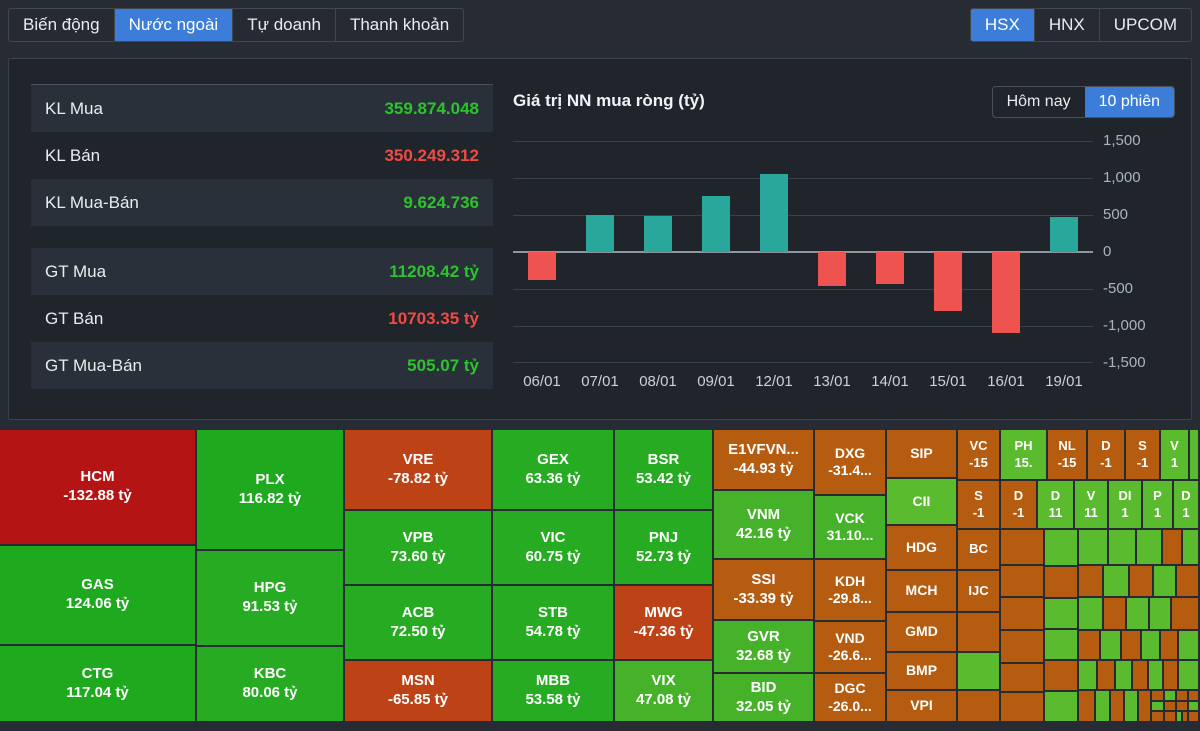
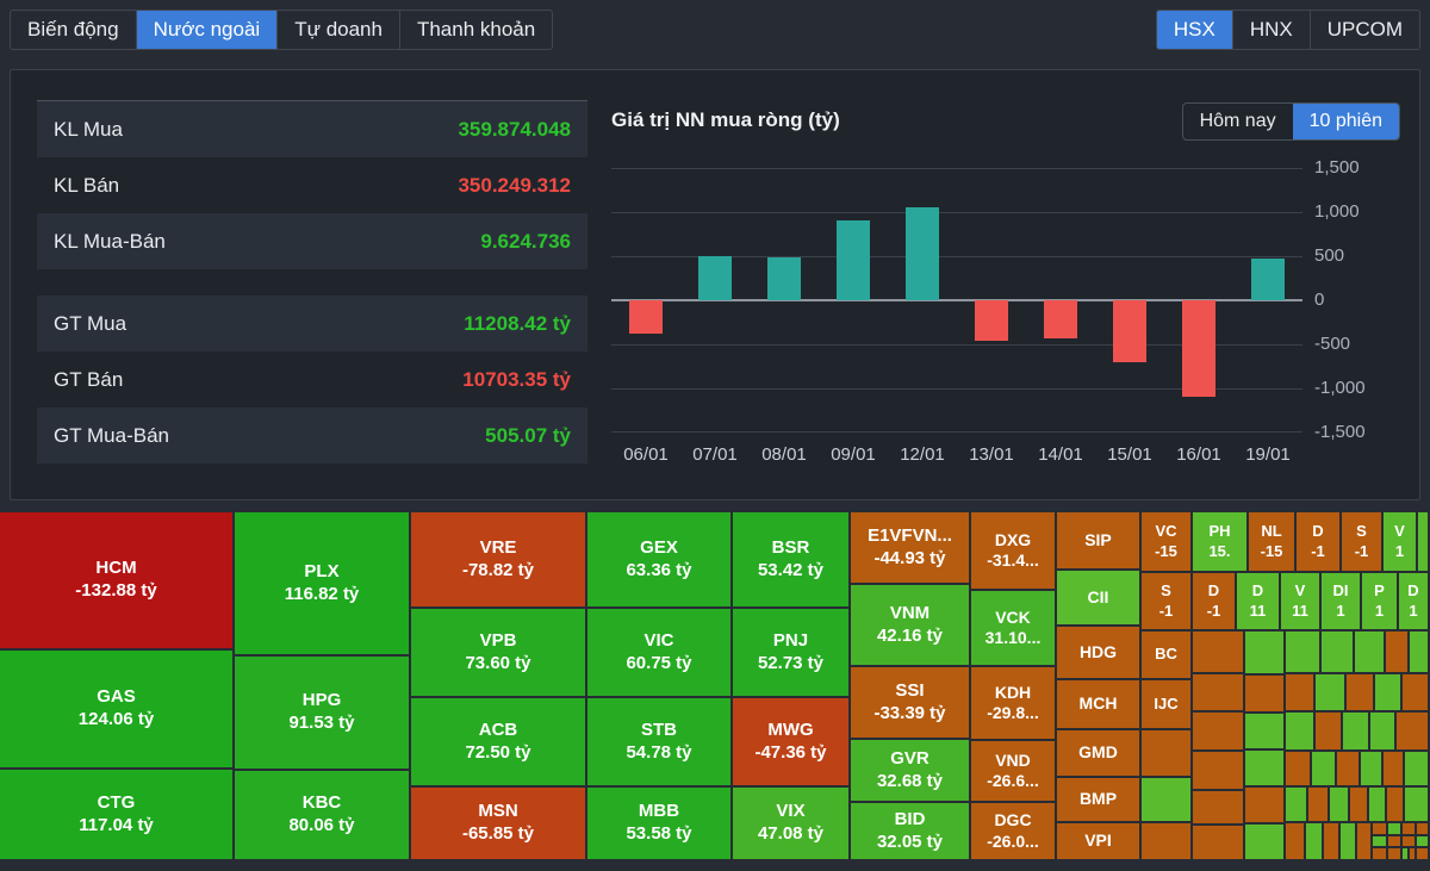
09/01: 800 -> 900
15/01: -800 -> -700
